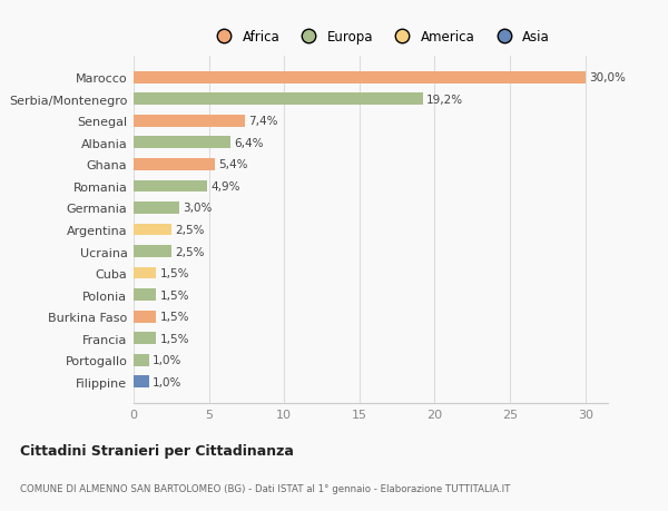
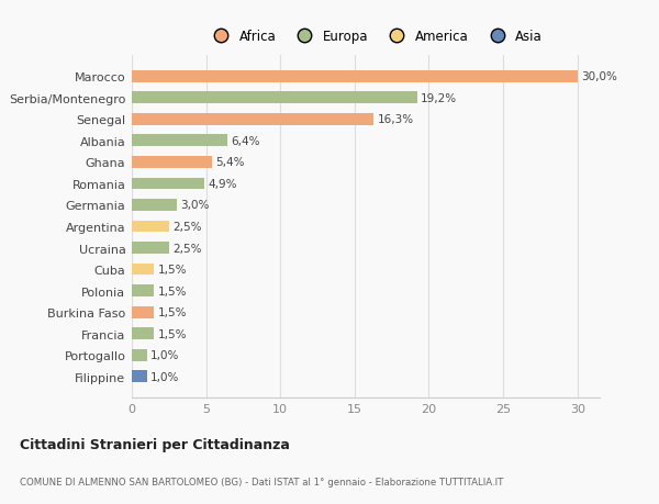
Senegal: 7,4% -> 16,3%
